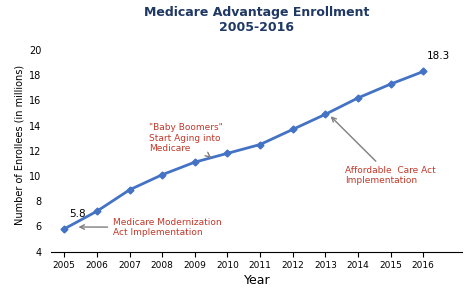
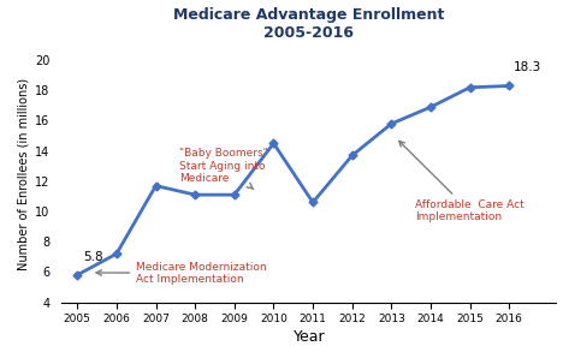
2007: 8.9 -> 11.7
2008: 10.1 -> 11.1
2010: 11.8 -> 14.5
2011: 12.5 -> 10.6
2013: 14.9 -> 15.8
2014: 16.2 -> 16.9
2015: 17.3 -> 18.2
